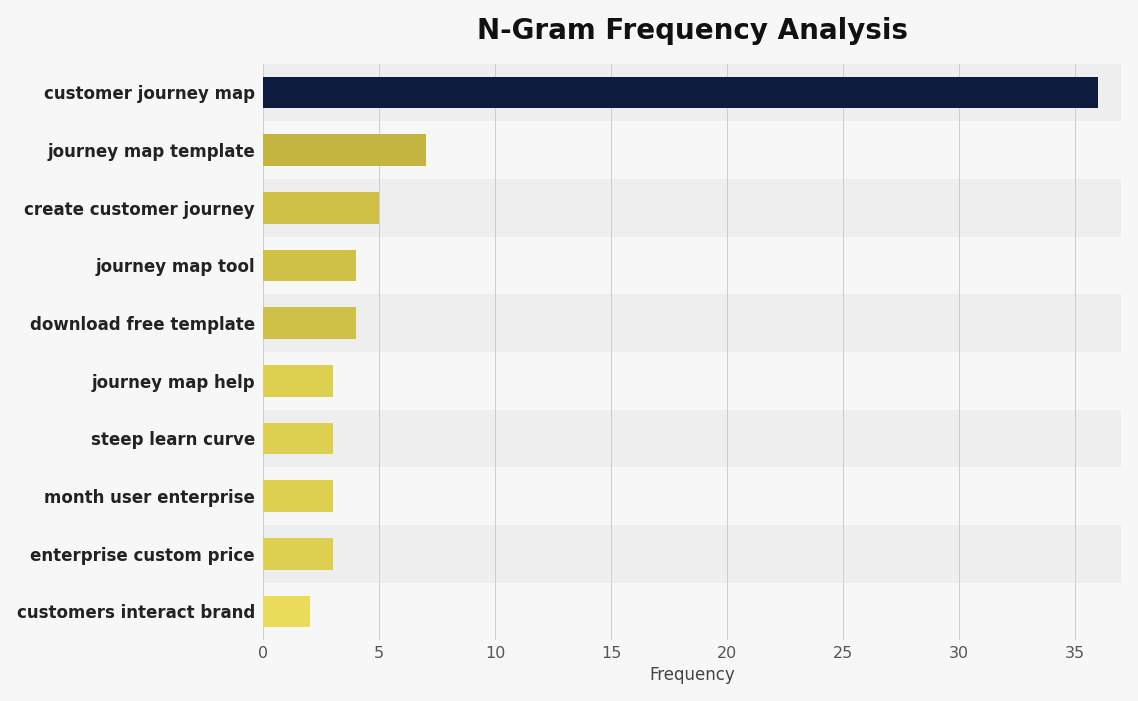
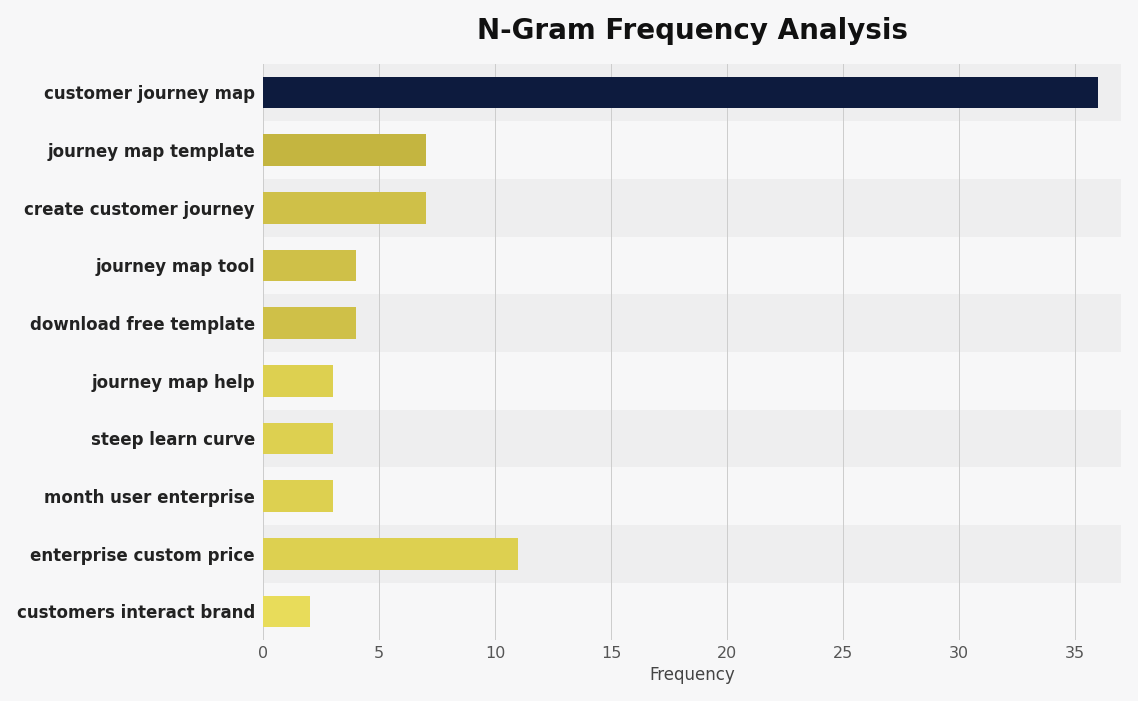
create customer journey: 5 -> 7
enterprise custom price: 3 -> 11
